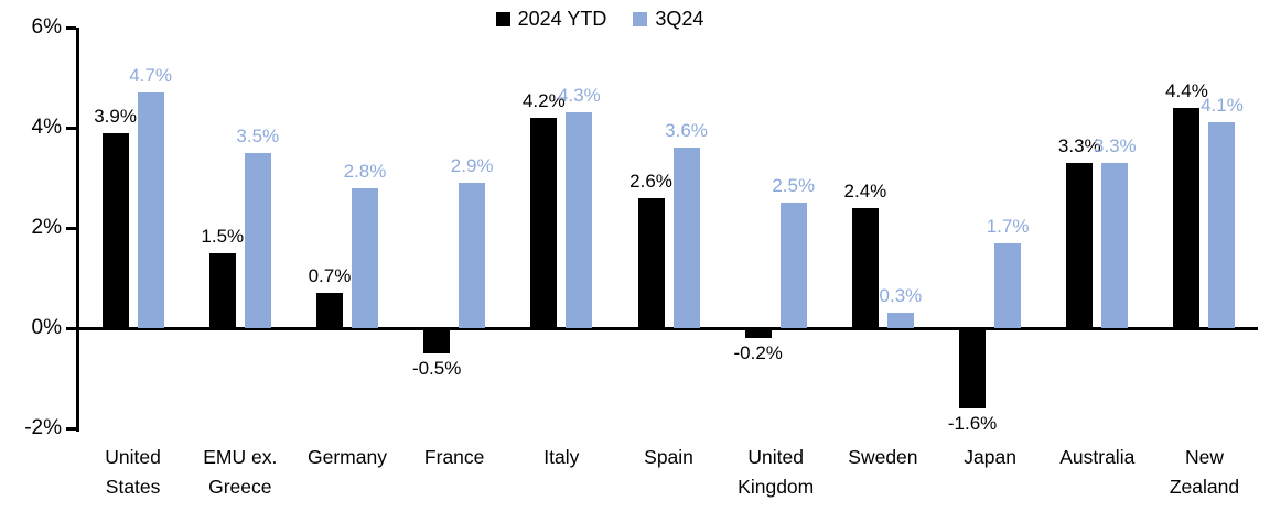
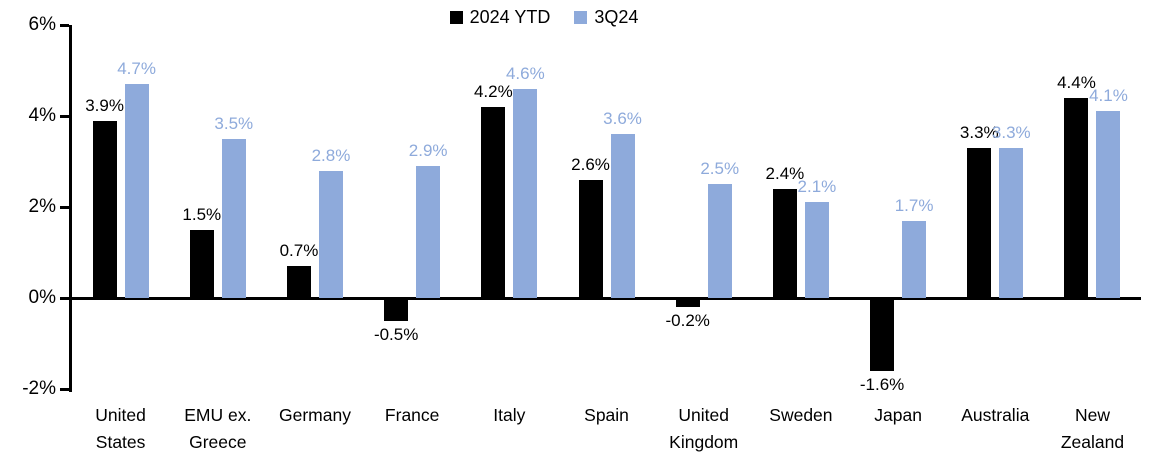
3Q24/Italy: 4.3% -> 4.6%
3Q24/Sweden: 0.3% -> 2.1%
